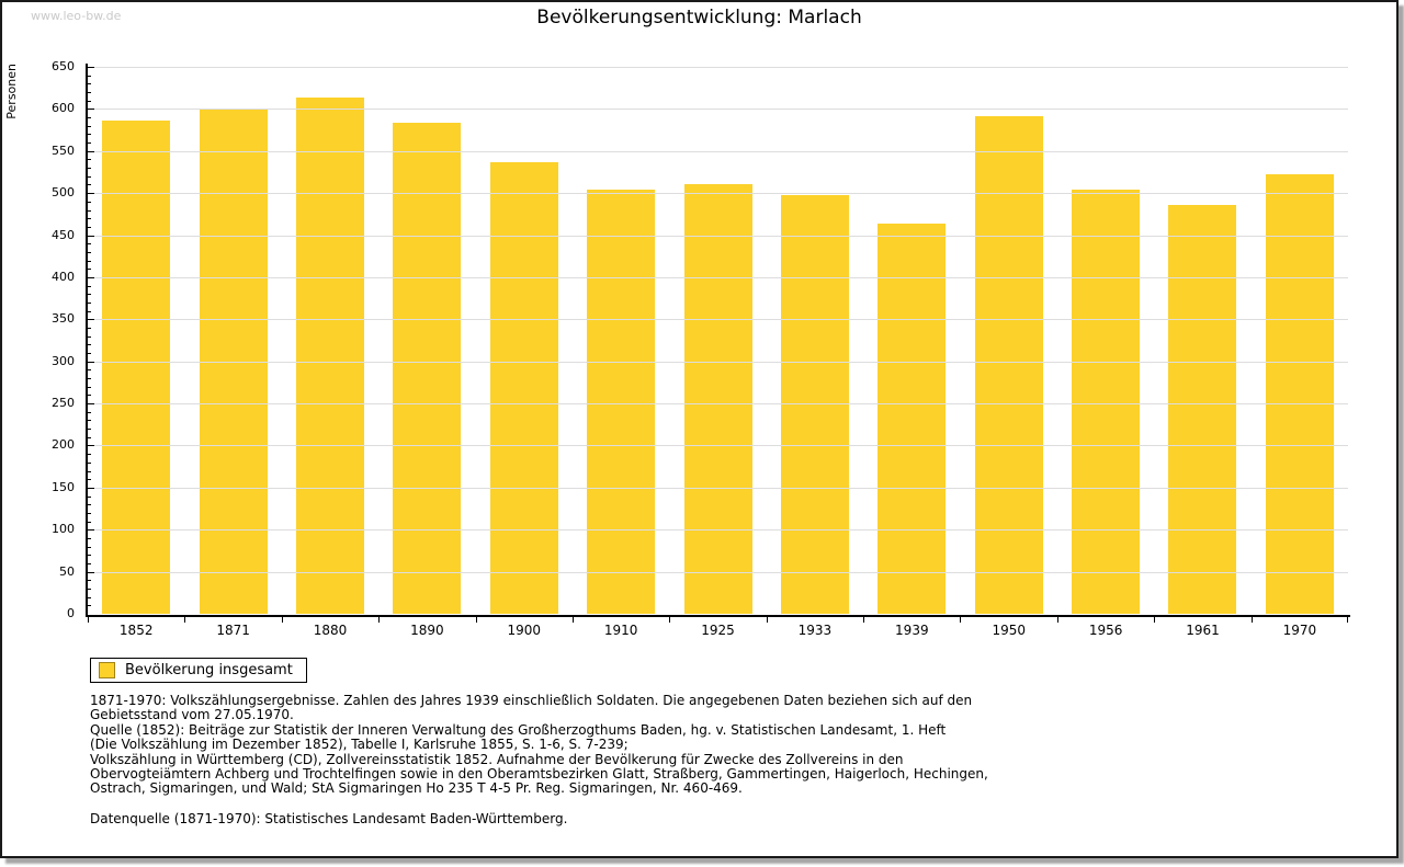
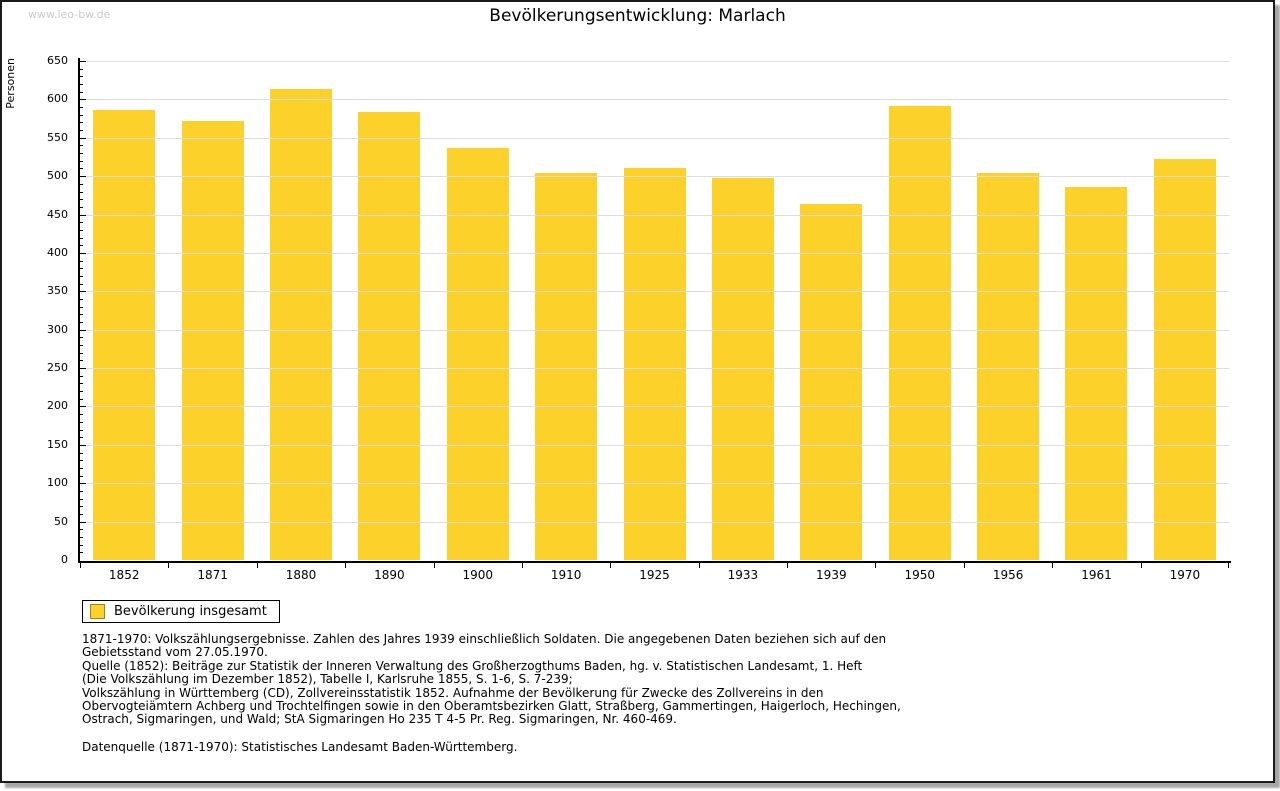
1871: 600 -> 570
